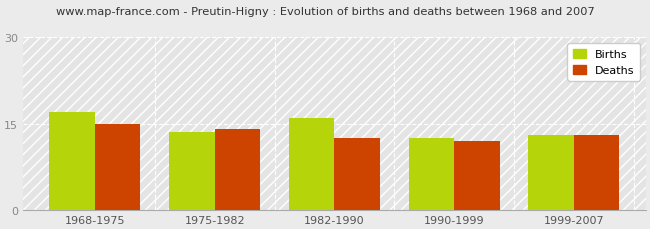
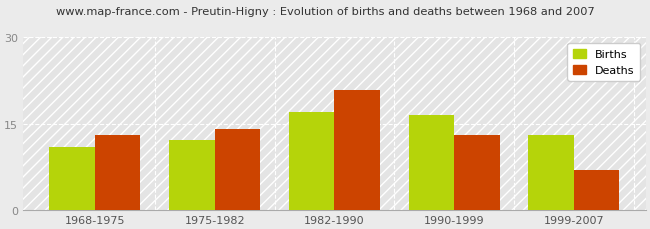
Births/1968-1975: 17.0 -> 11.0
Deaths/1968-1975: 15.0 -> 13.0
Births/1975-1982: 13.5 -> 12.2
Births/1982-1990: 16.0 -> 17.0
Deaths/1982-1990: 12.5 -> 20.8
Births/1990-1999: 12.5 -> 16.6
Deaths/1990-1999: 12.0 -> 13.0
Deaths/1999-2007: 13.0 -> 7.0
